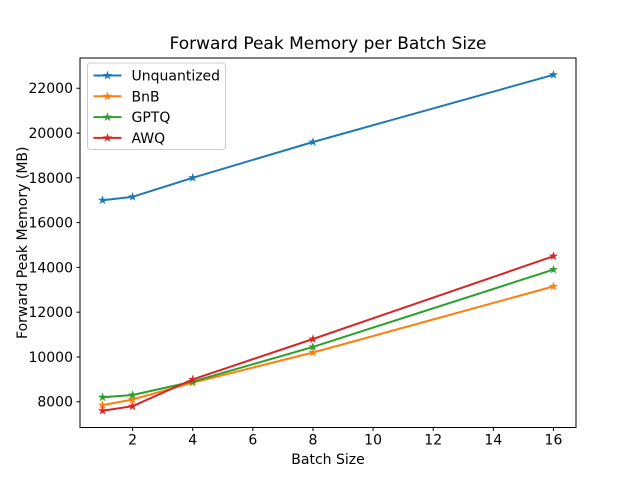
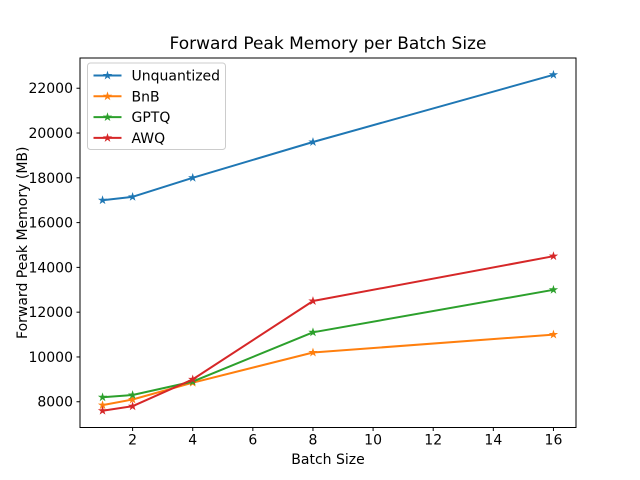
GPTQ/8: 10400 -> 11100
AWQ/8: 10800 -> 12500
BnB/16: 13200 -> 11000
GPTQ/16: 13900 -> 13000
